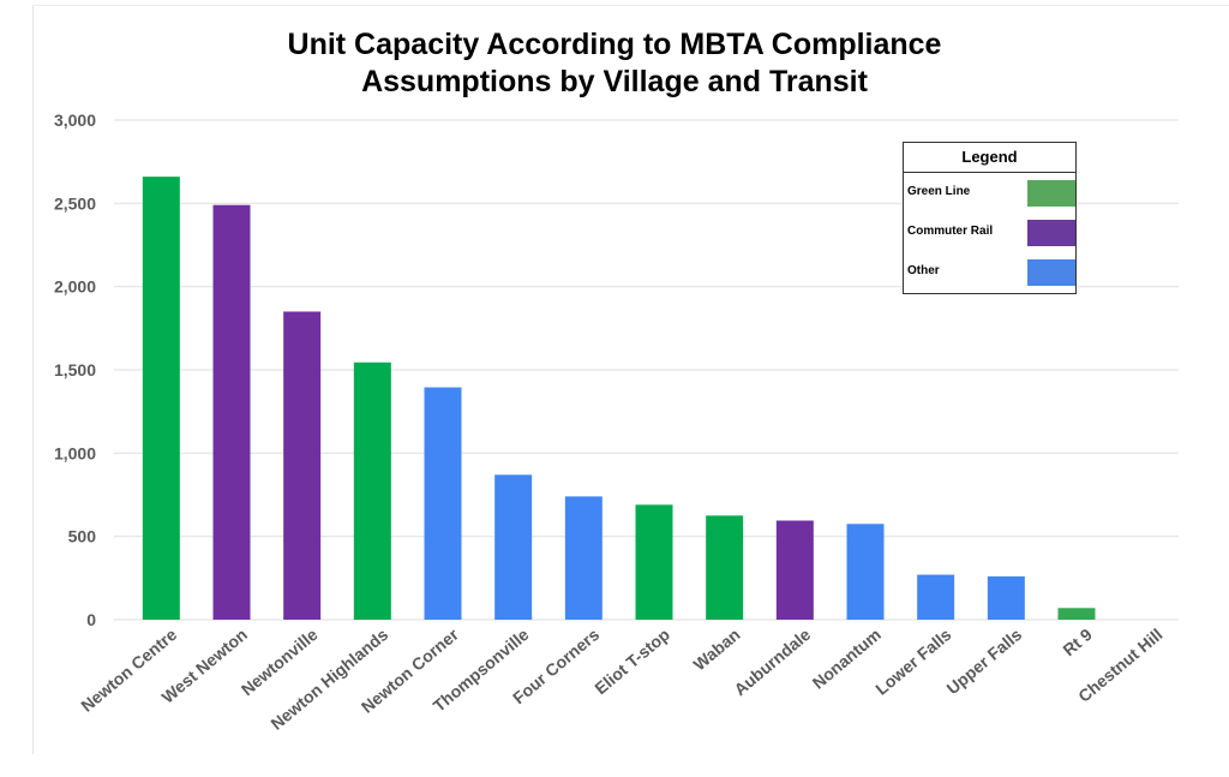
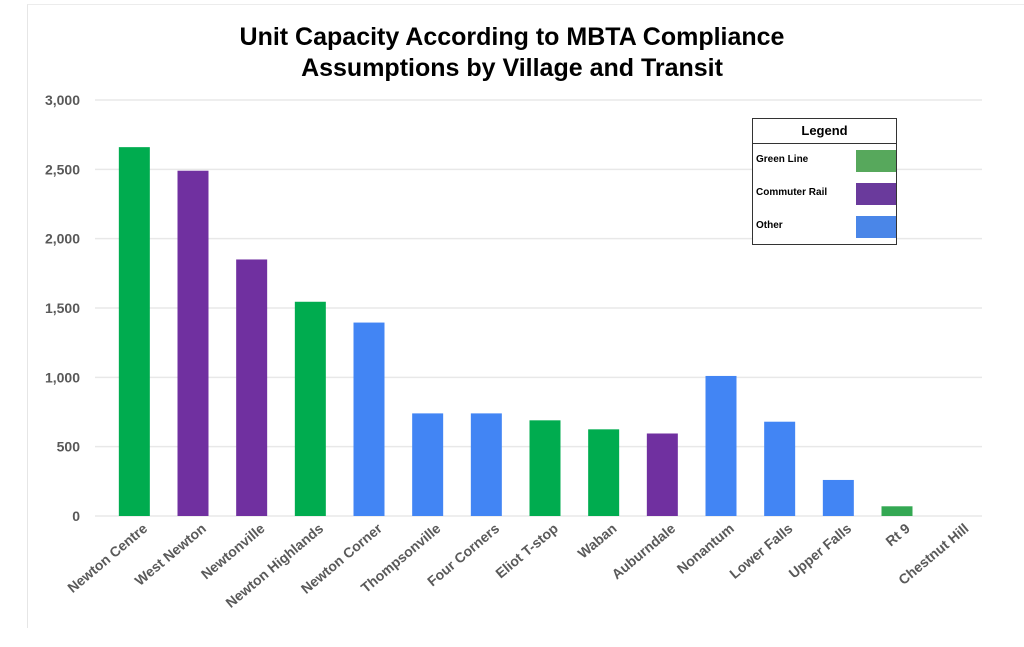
Thompsonville: 870 -> 740
Nonantum: 580 -> 1010
Lower Falls: 270 -> 680
